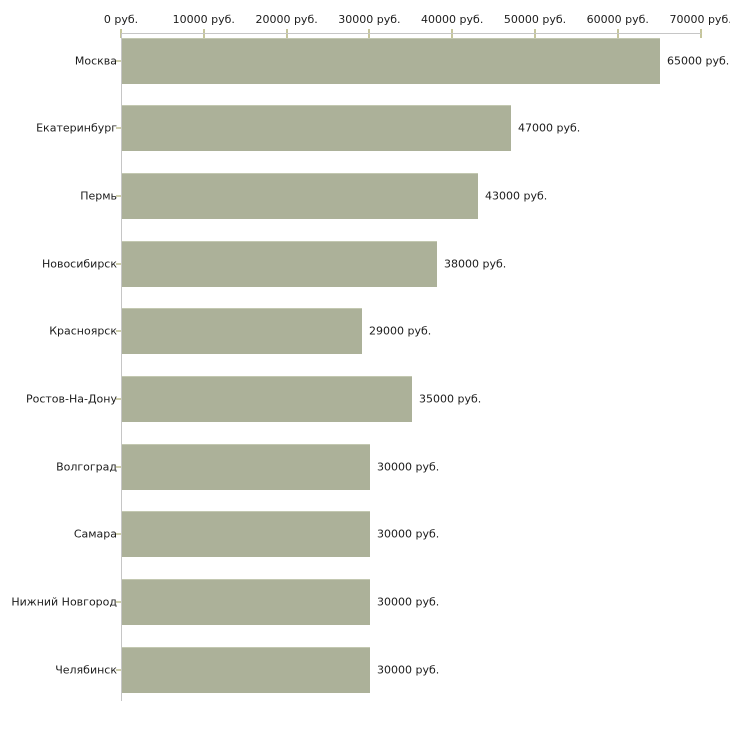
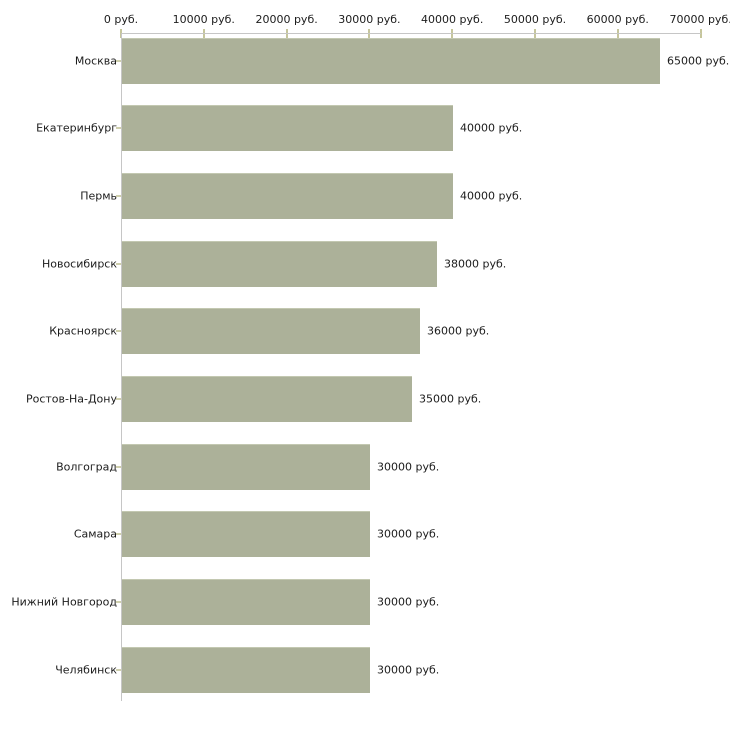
Екатеринбург: 47000 -> 40000
Пермь: 43000 -> 40000
Красноярск: 29000 -> 36000
